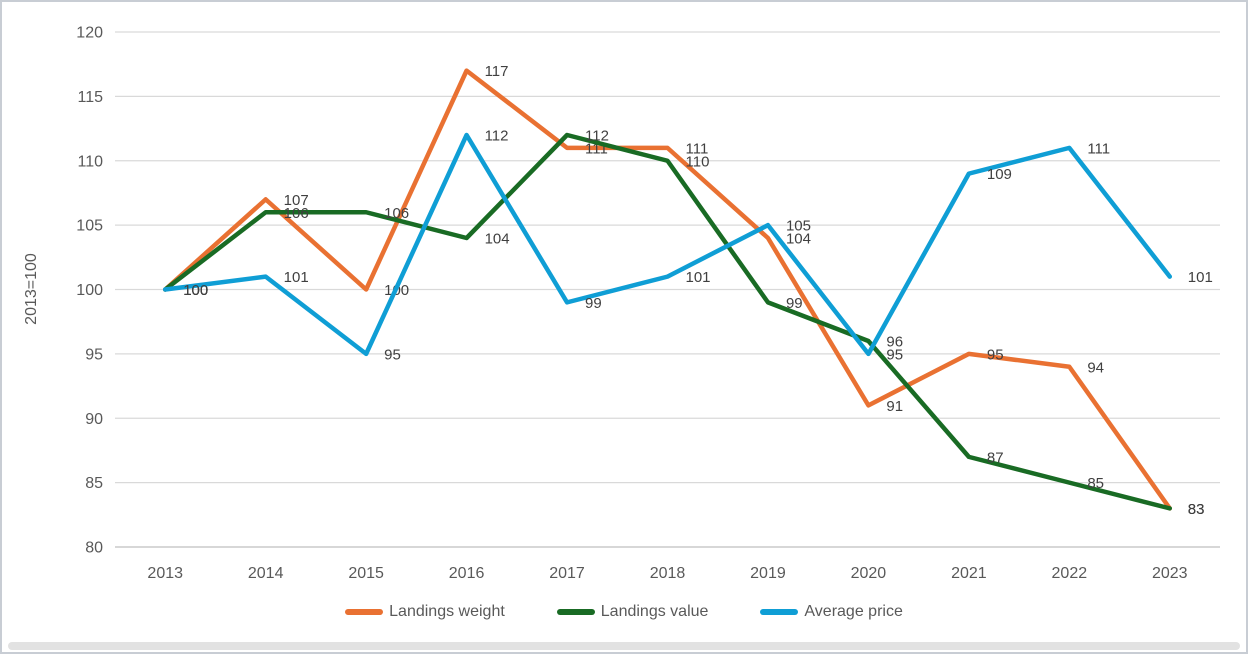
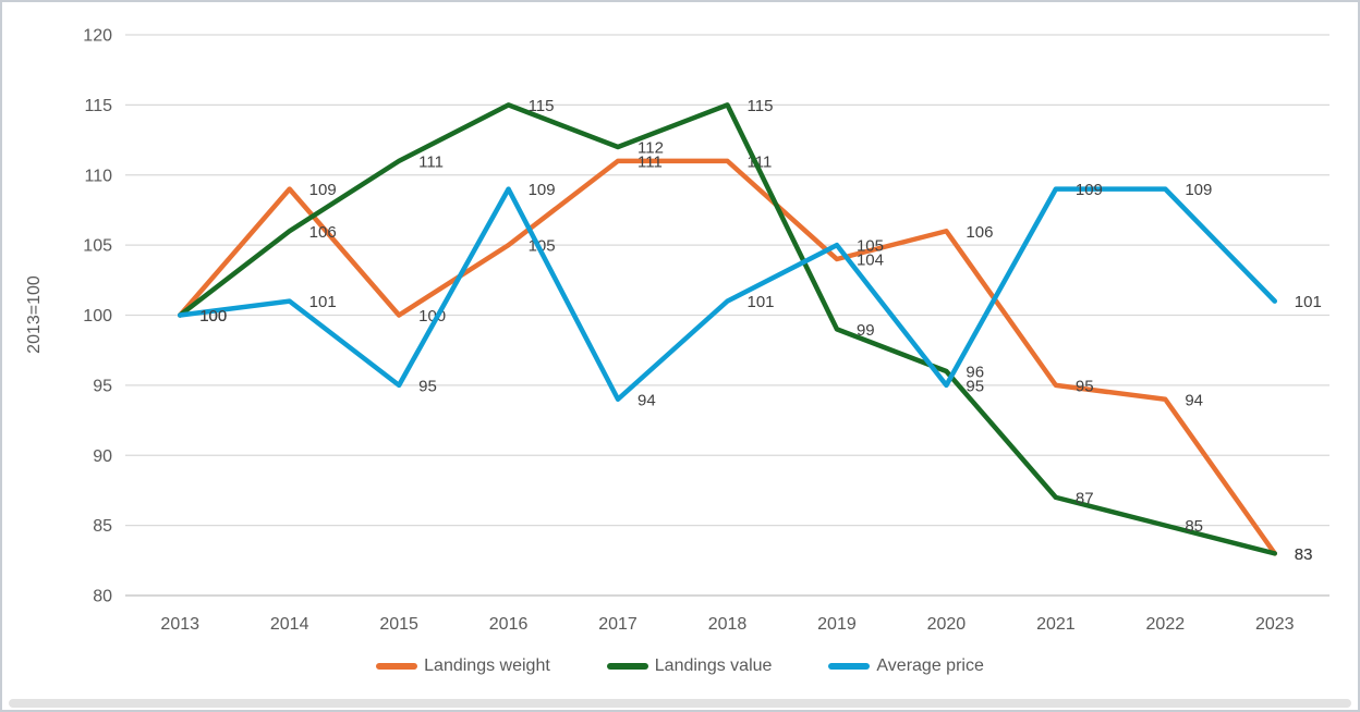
Landings weight/2014: 107 -> 109
Landings value/2015: 106 -> 111
Landings weight/2016: 117 -> 105
Landings value/2016: 104 -> 115
Average price/2016: 112 -> 109
Average price/2017: 99 -> 94
Landings value/2018: 110 -> 115
Landings weight/2020: 91 -> 106
Average price/2022: 111 -> 109
